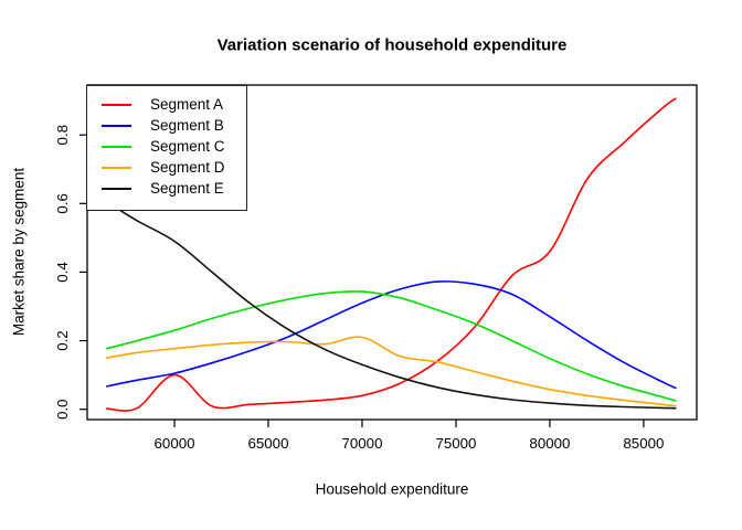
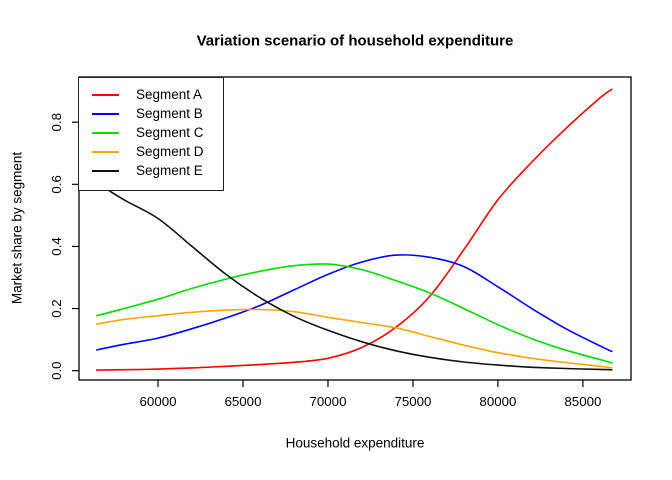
Segment A/60000: 0.10 -> 0.01
Segment D/70000: 0.21 -> 0.17
Segment A/80000: 0.46 -> 0.55
